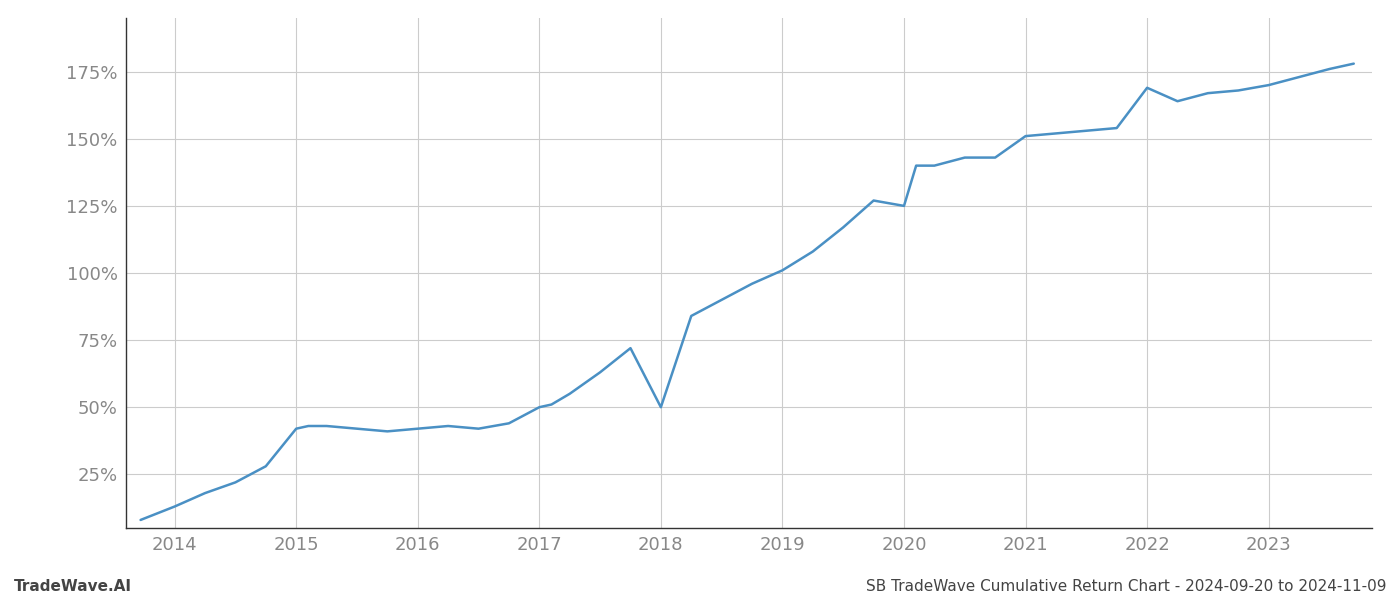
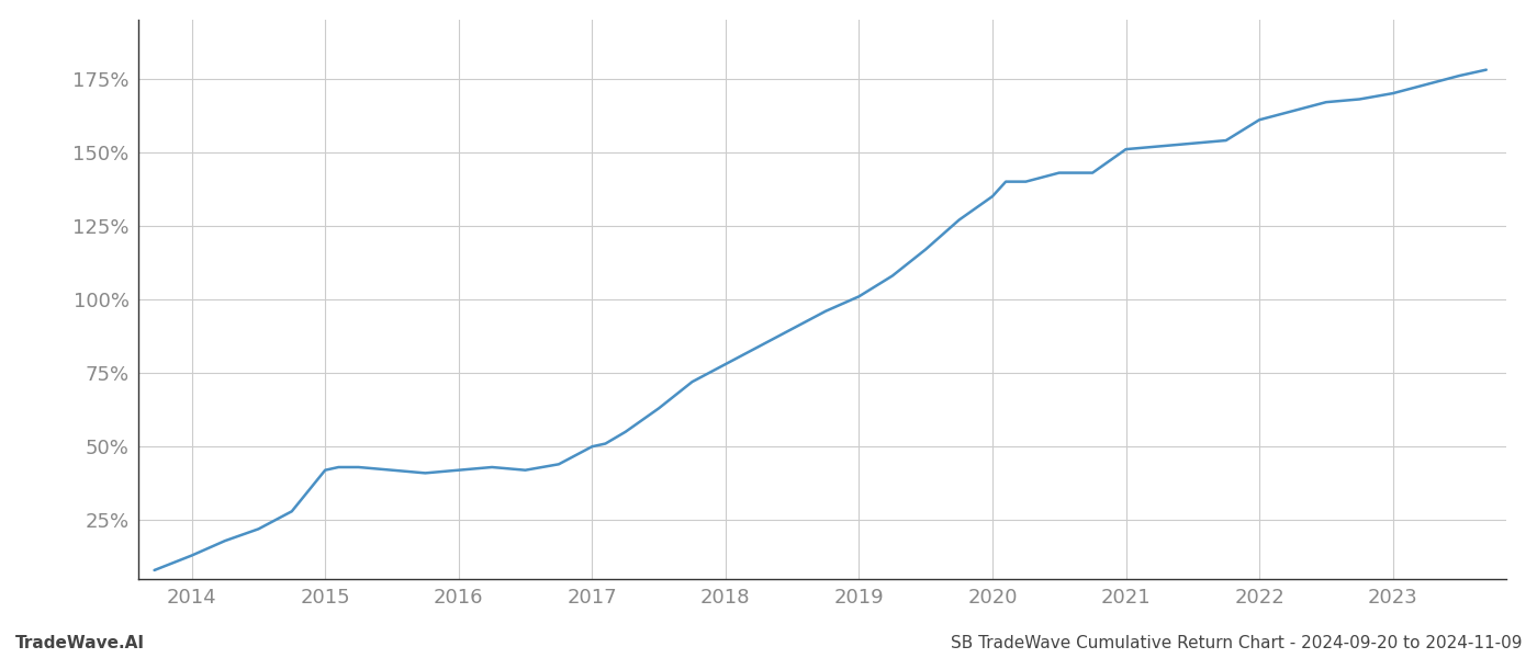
2018: 50% -> 78%
2020: 125% -> 135%
2022: 169% -> 161%
